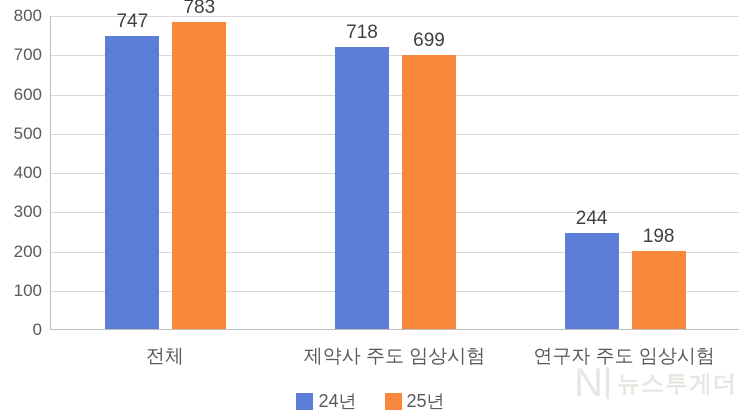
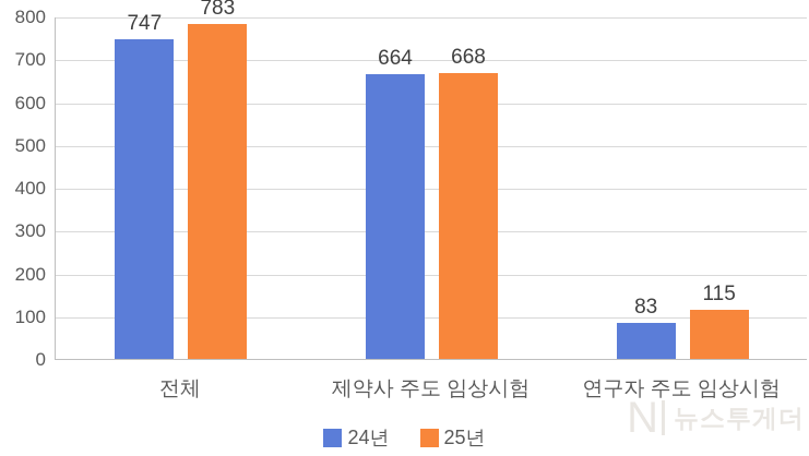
24년/제약사 주도 임상시험: 718 -> 664
25년/제약사 주도 임상시험: 699 -> 668
24년/연구자 주도 임상시험: 244 -> 83
25년/연구자 주도 임상시험: 198 -> 115
